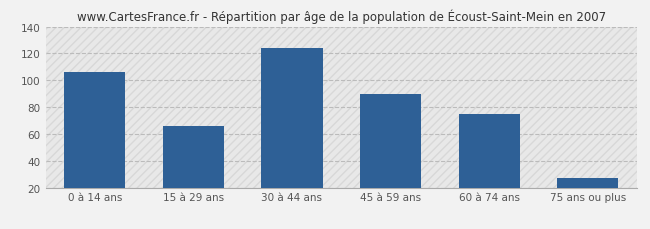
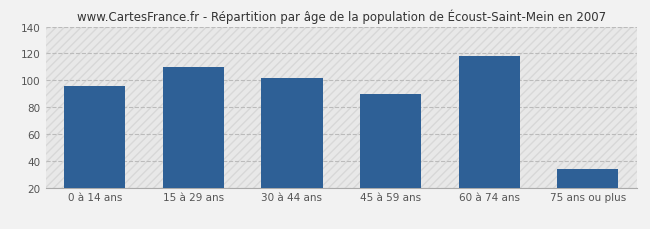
0 à 14 ans: 106 -> 96
15 à 29 ans: 66 -> 110
30 à 44 ans: 124 -> 102
60 à 74 ans: 75 -> 118
75 ans ou plus: 27 -> 34
